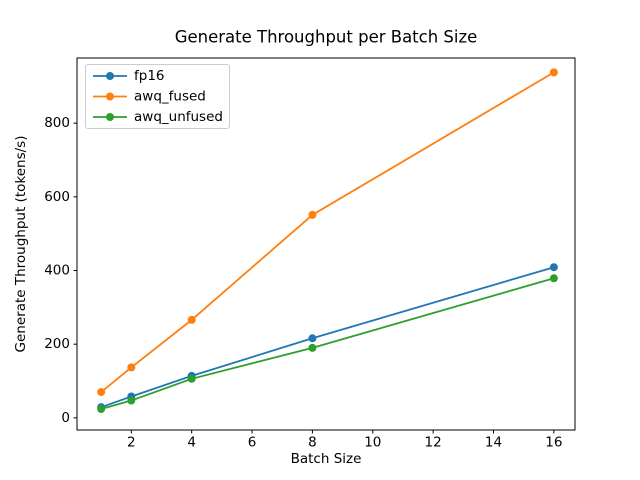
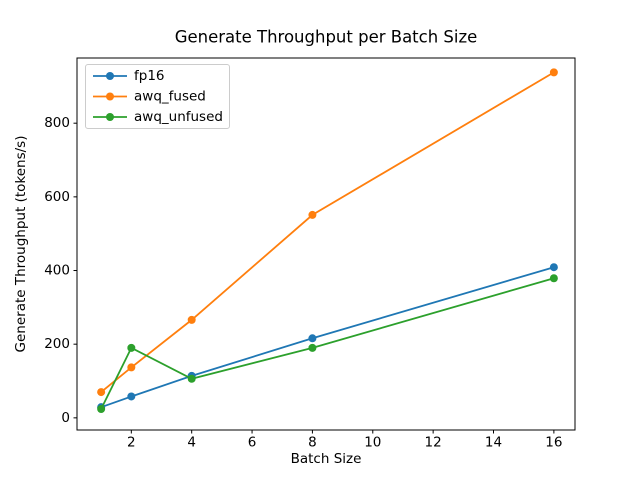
awq_unfused/2: 50 -> 190
